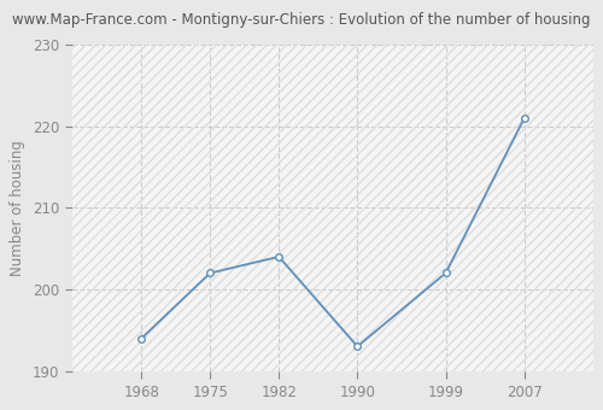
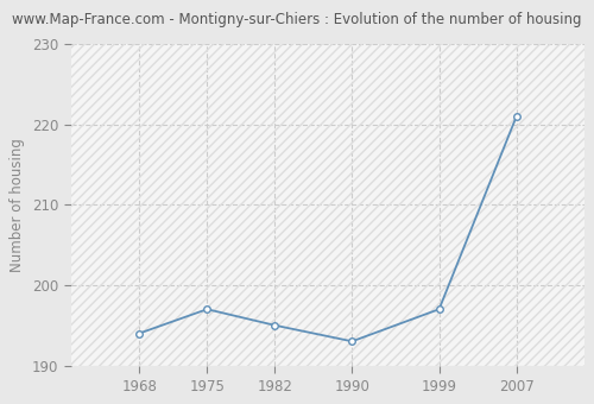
1975: 202 -> 197
1982: 204 -> 195
1999: 202 -> 197
